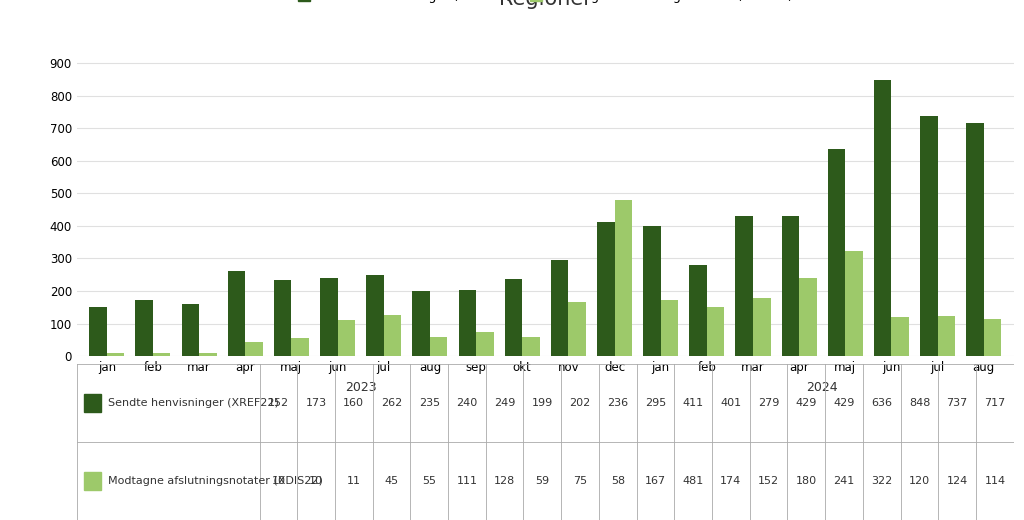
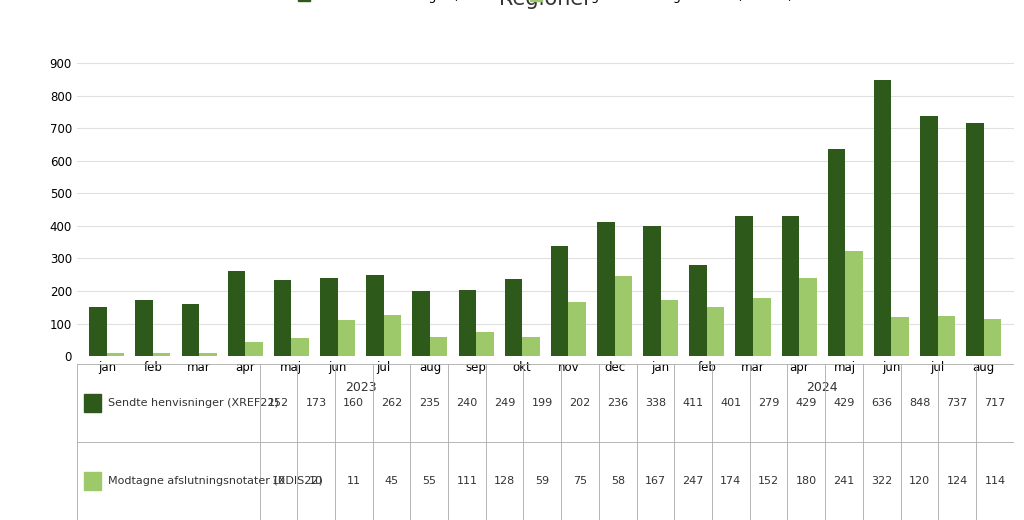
Sendte henvisninger (XREF22)/nov: 295 -> 338
Modtagne afslutningsnotater (XDIS22)/dec: 481 -> 247
